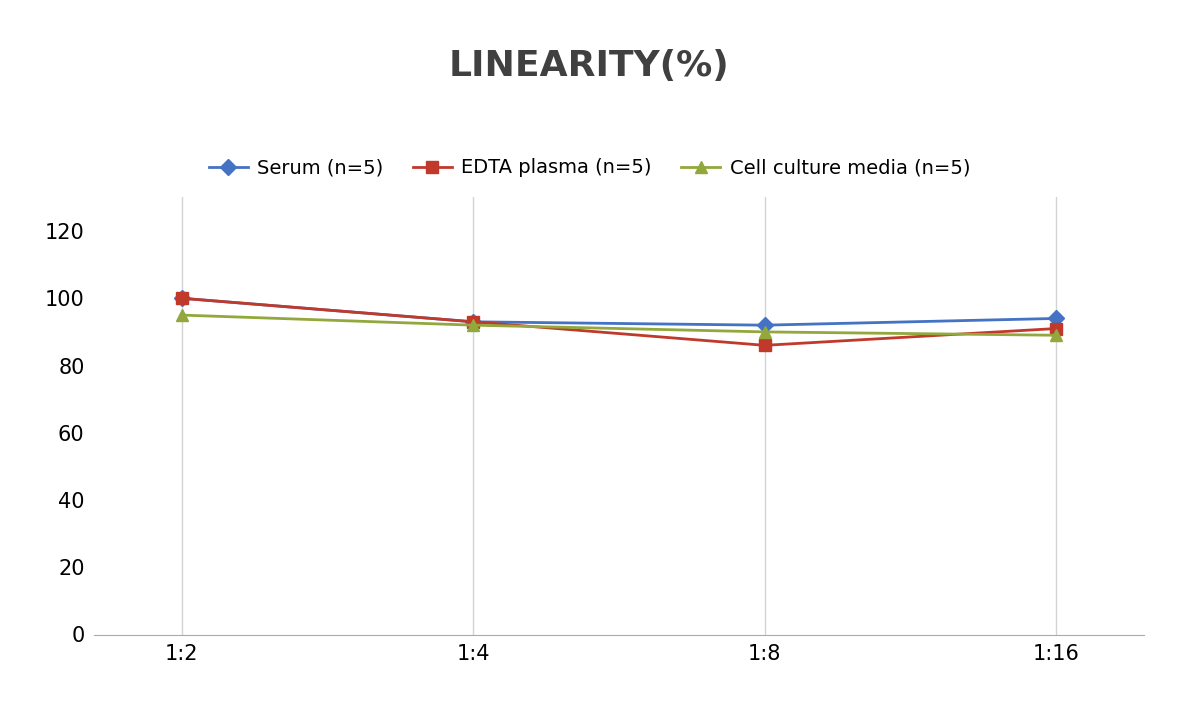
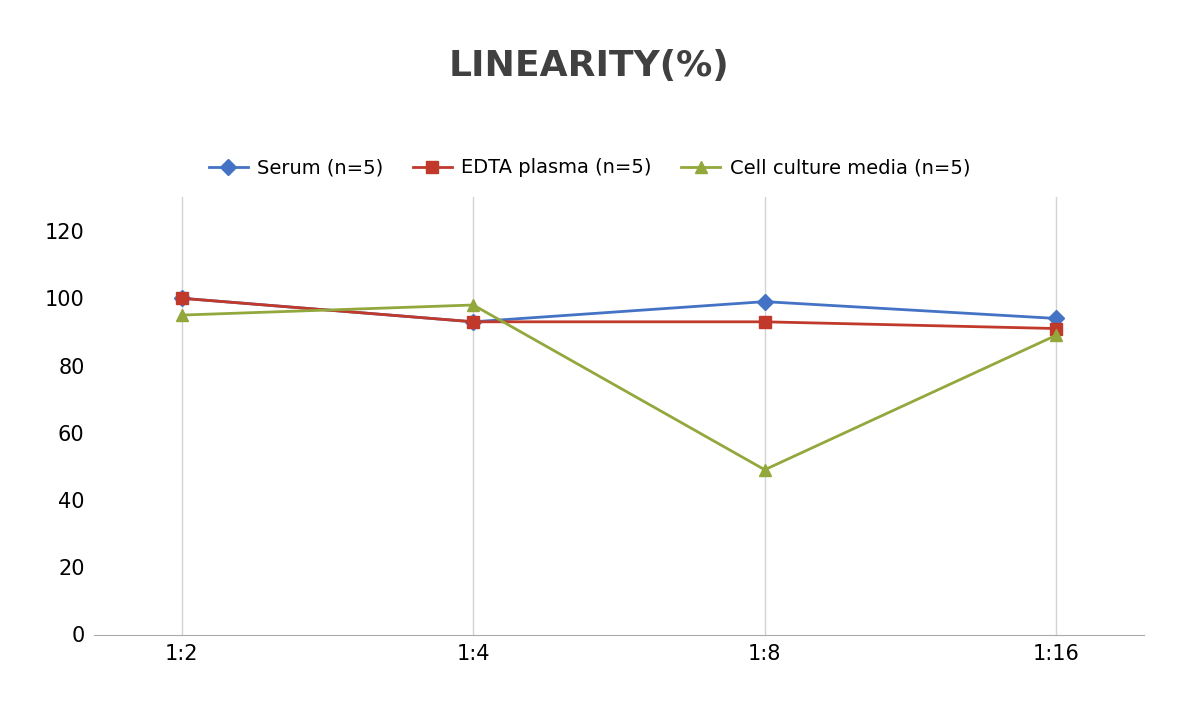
Cell culture media (n=5)/1:4: 92 -> 98
Serum (n=5)/1:8: 92 -> 99
EDTA plasma (n=5)/1:8: 86 -> 93
Cell culture media (n=5)/1:8: 90 -> 49
